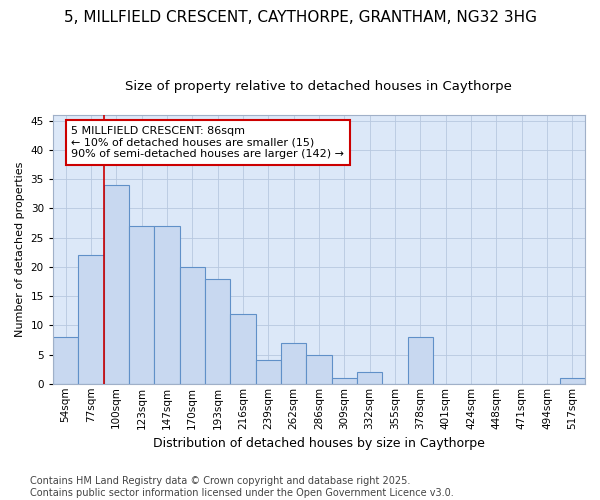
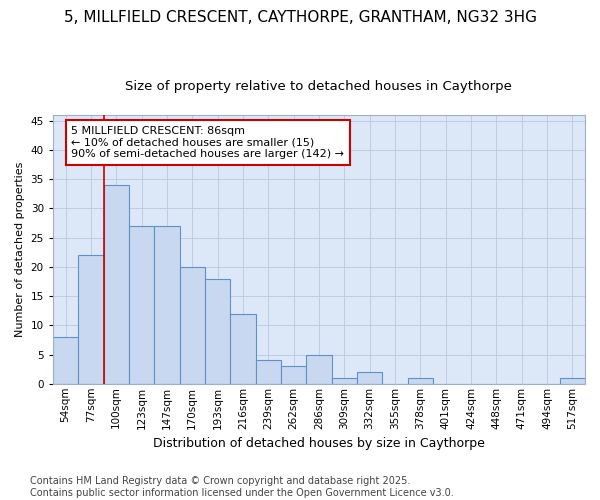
262sqm: 7 -> 3
378sqm: 8 -> 1
